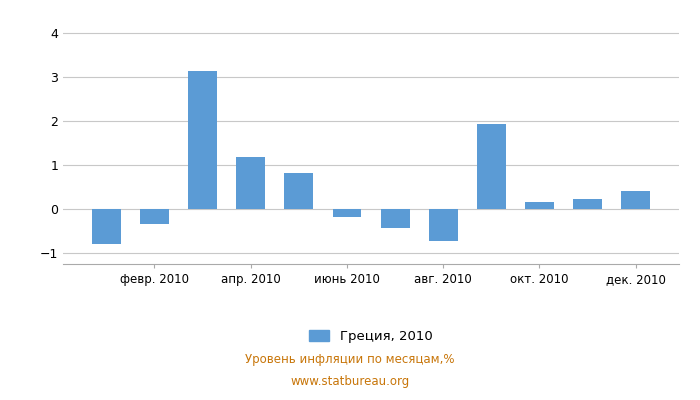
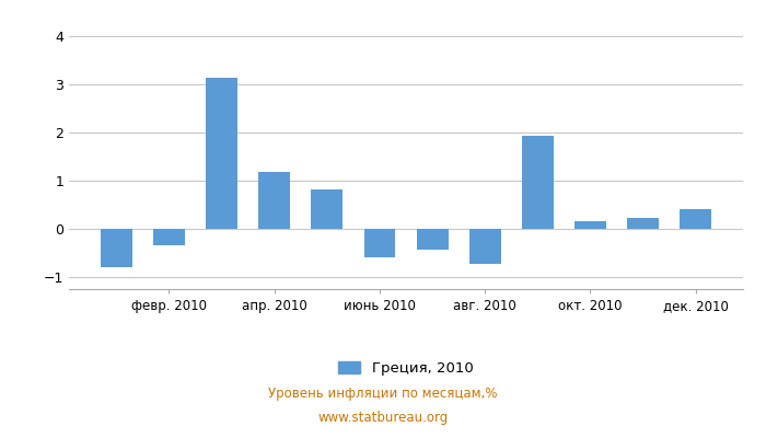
июнь 2010: -0.18 -> -0.60
